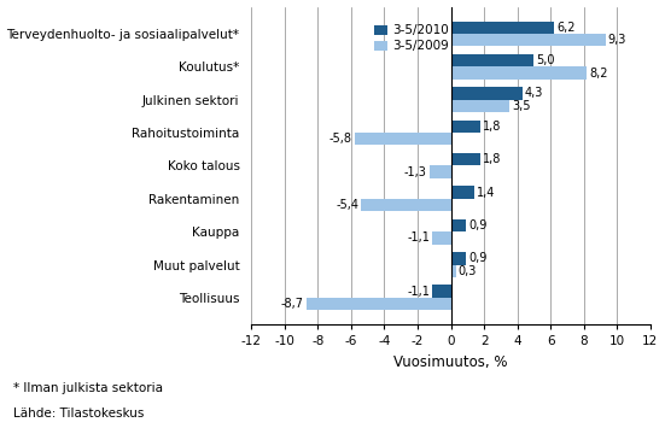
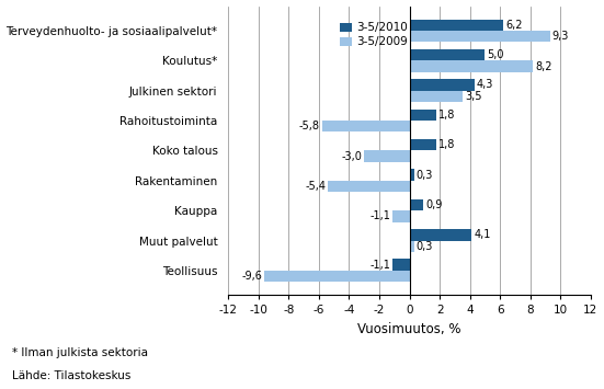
3-5/2009/Koko talous: -1,3 -> -3,0
3-5/2010/Rakentaminen: 1,4 -> 0,3
3-5/2010/Muut palvelut: 0,9 -> 4,1
3-5/2009/Teollisuus: -8,7 -> -9,6
